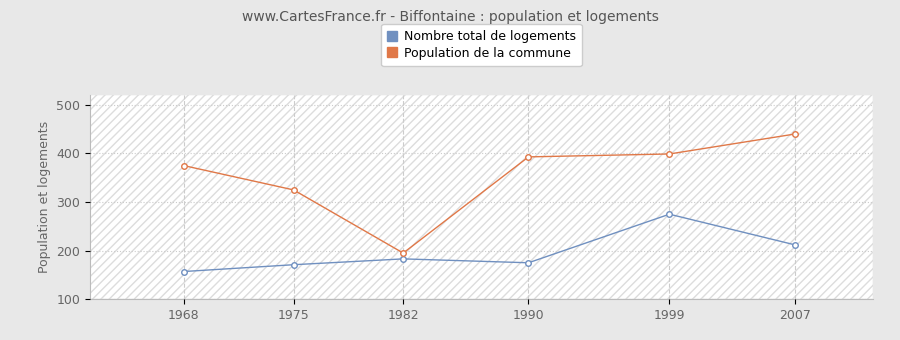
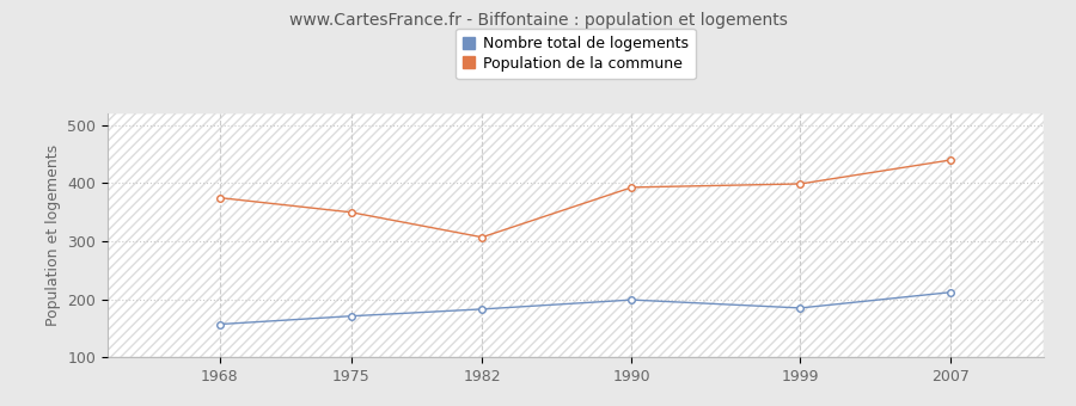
Population de la commune/1975: 325 -> 350
Population de la commune/1982: 195 -> 307
Nombre total de logements/1990: 175 -> 199
Nombre total de logements/1999: 275 -> 185
